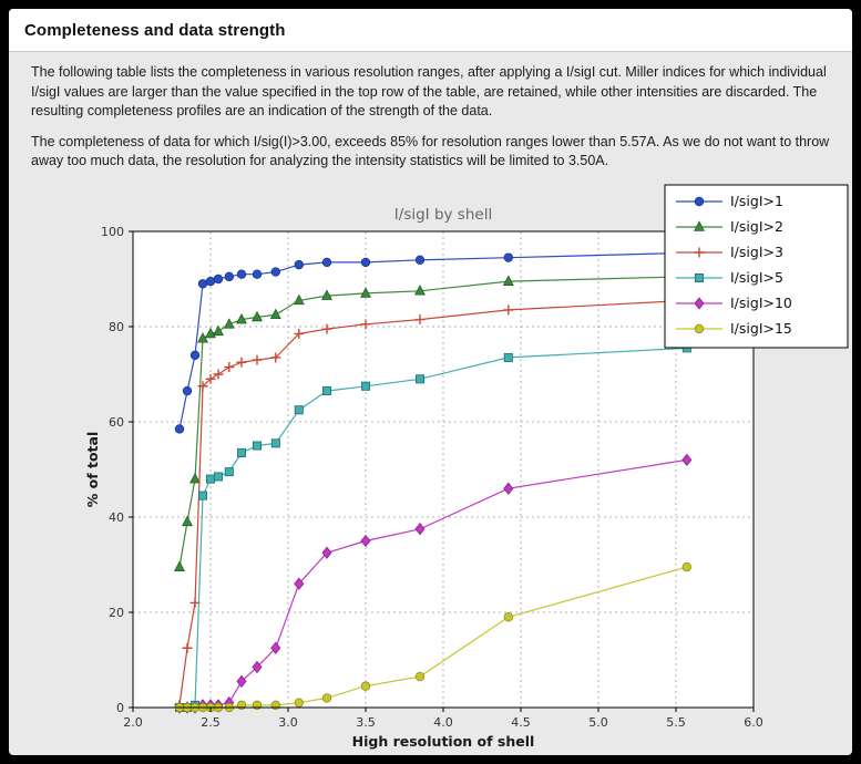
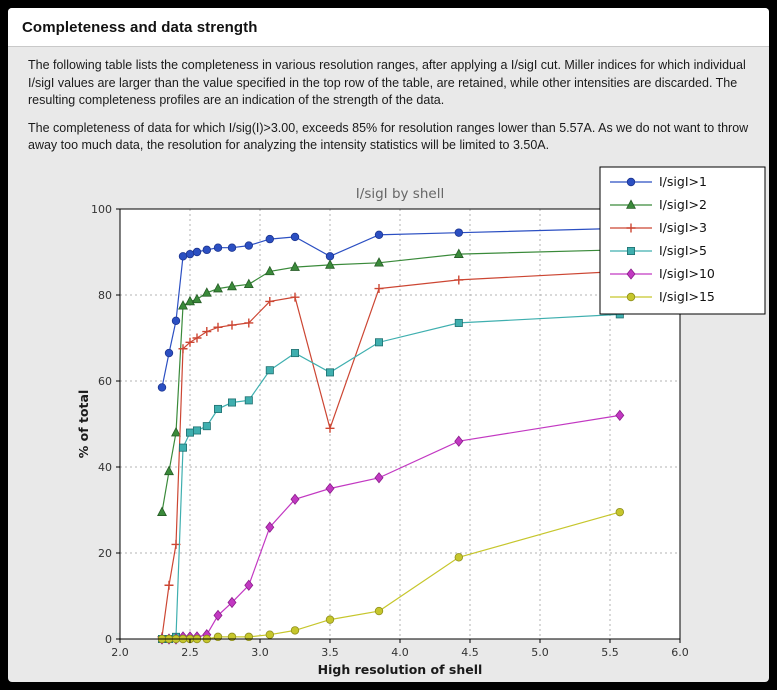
I/sigI>1/3.5: 94 -> 89
I/sigI>3/3.5: 80 -> 49
I/sigI>5/3.5: 68 -> 62
